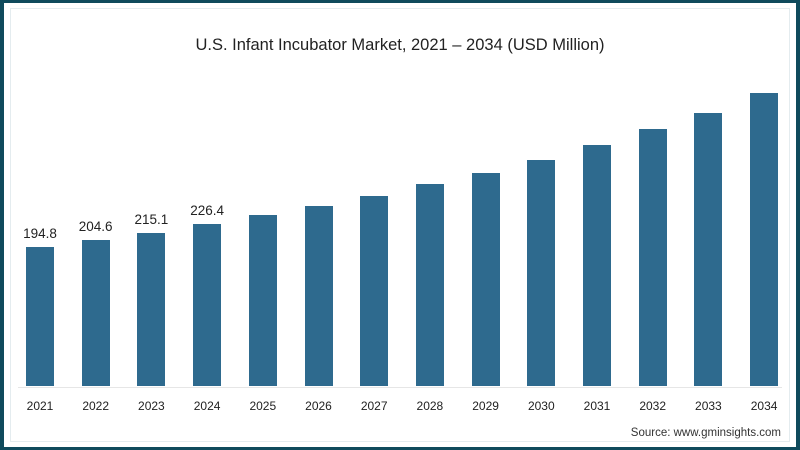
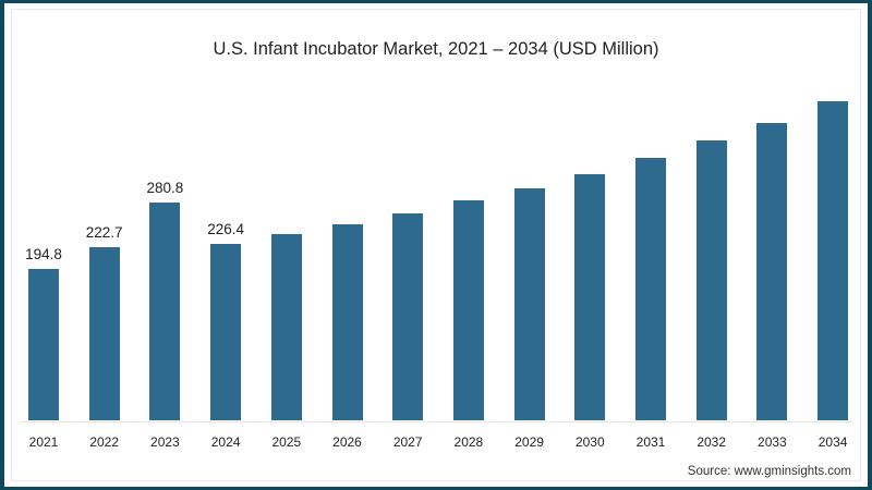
2022: 204.6 -> 222.7
2023: 215.1 -> 280.8
